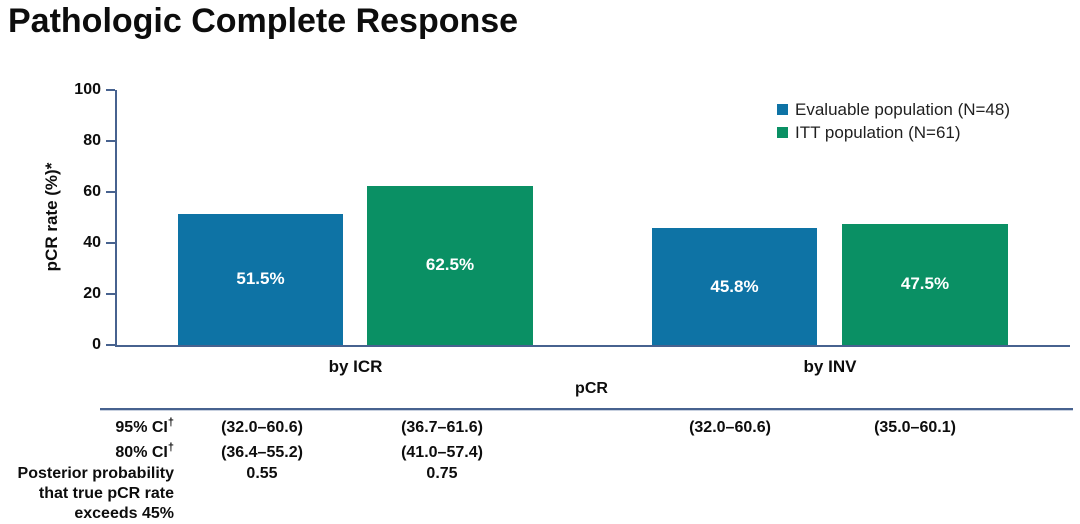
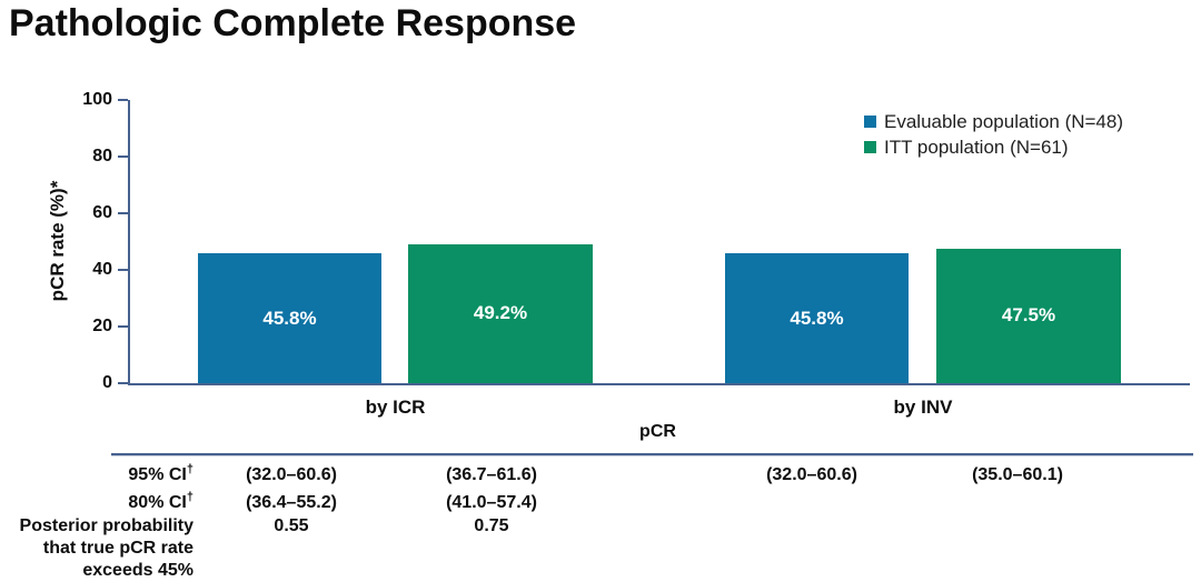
Evaluable population (N=48)/by ICR: 51.5% -> 45.8%
ITT population (N=61)/by ICR: 62.5% -> 49.2%
